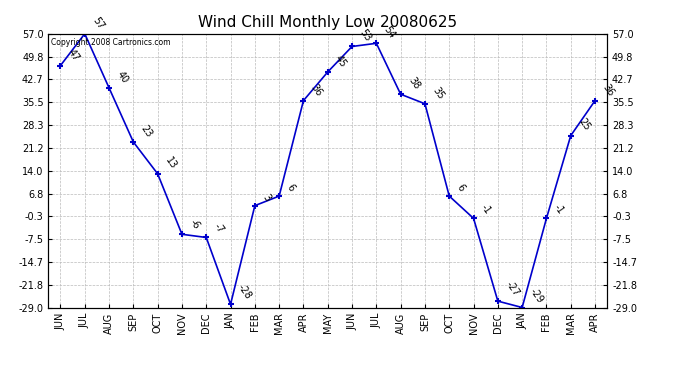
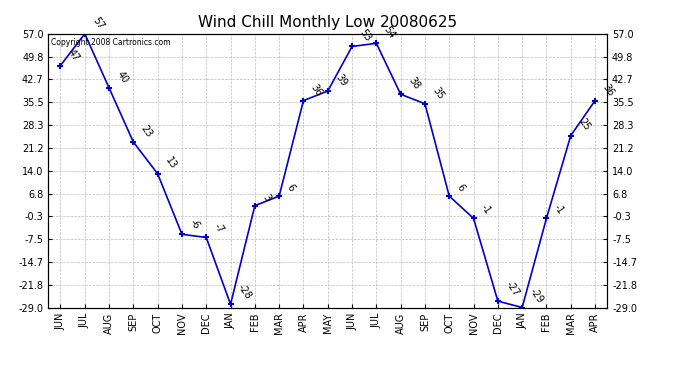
MAY: 45 -> 39
